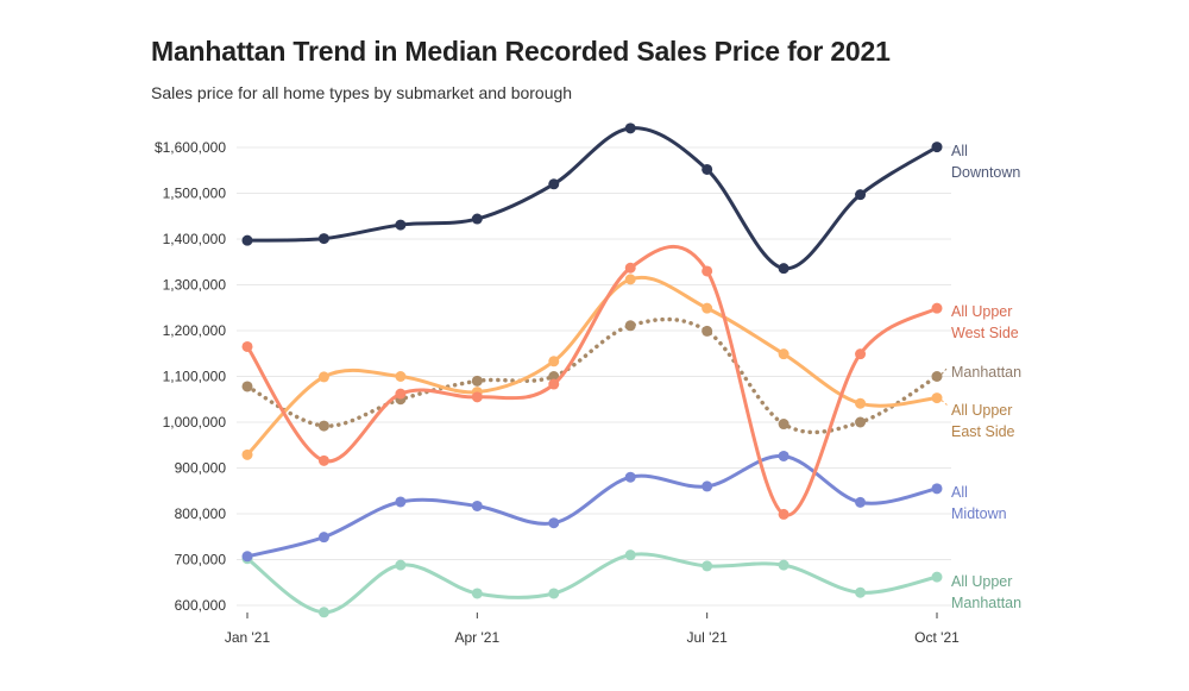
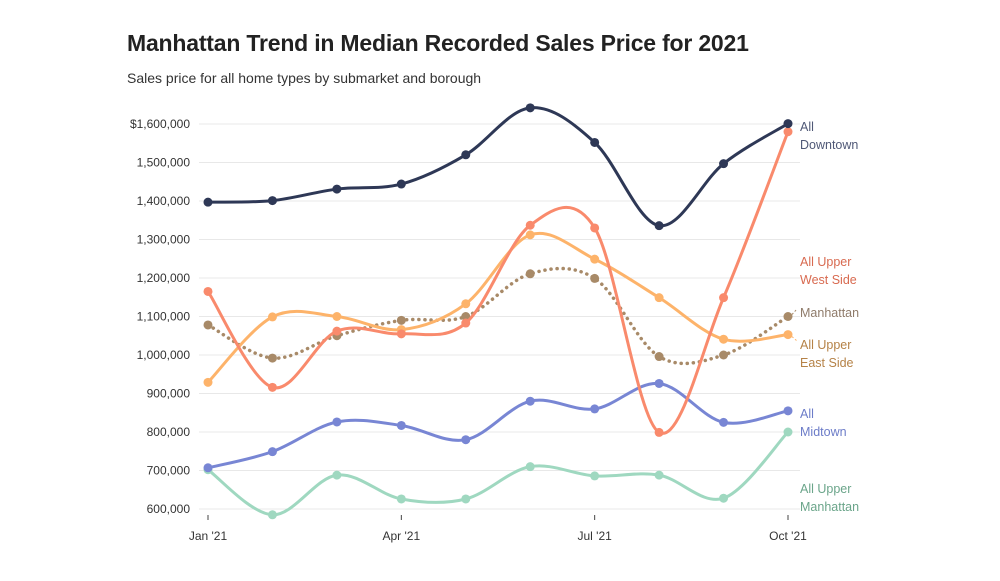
All Upper West Side/Oct '21: $1250000 -> $1580000
All Upper Manhattan/Oct '21: $660000 -> $800000
